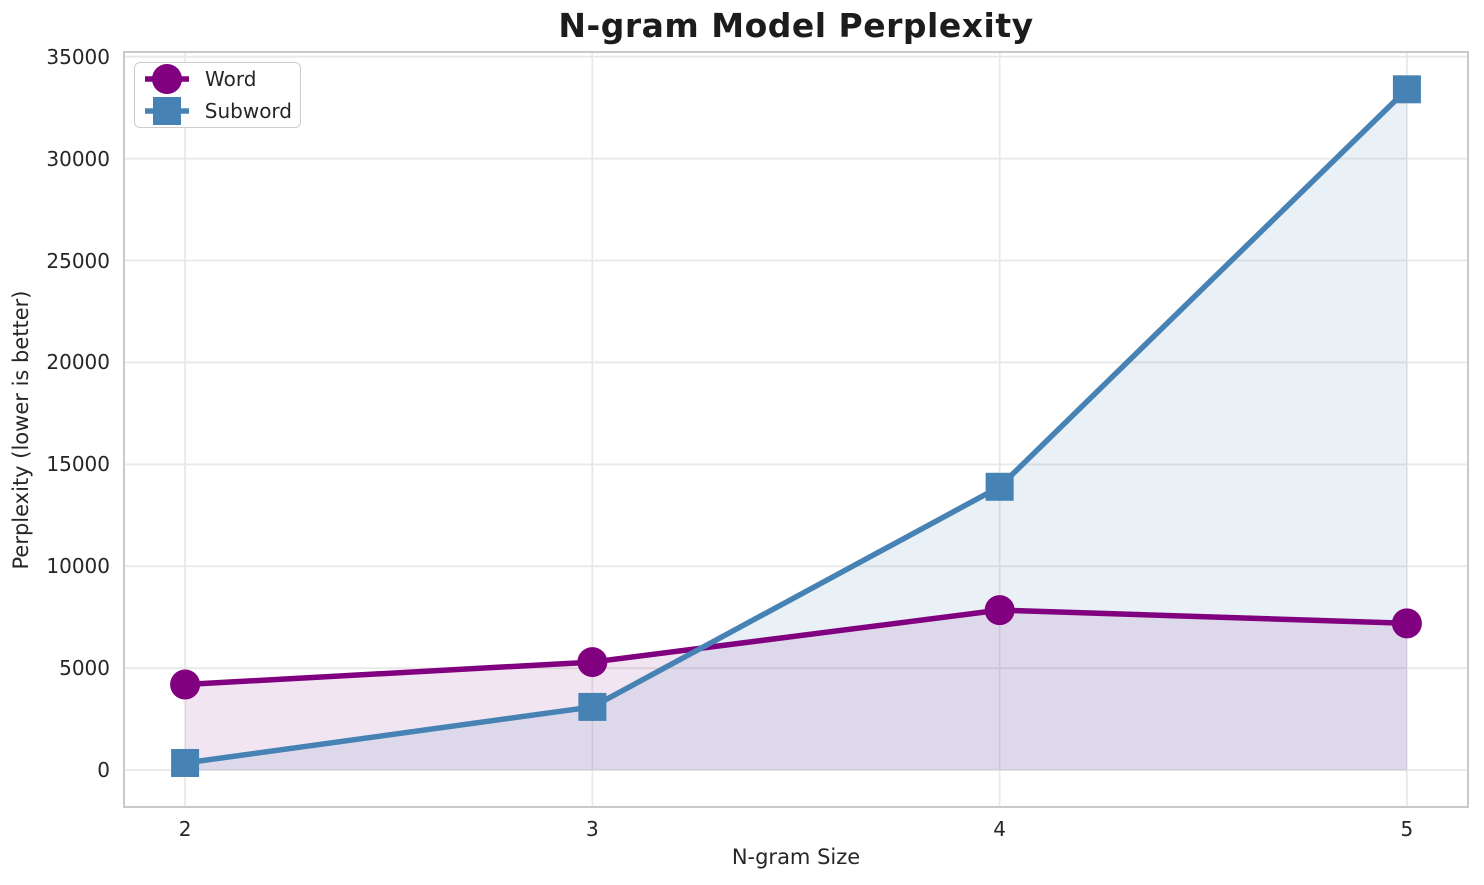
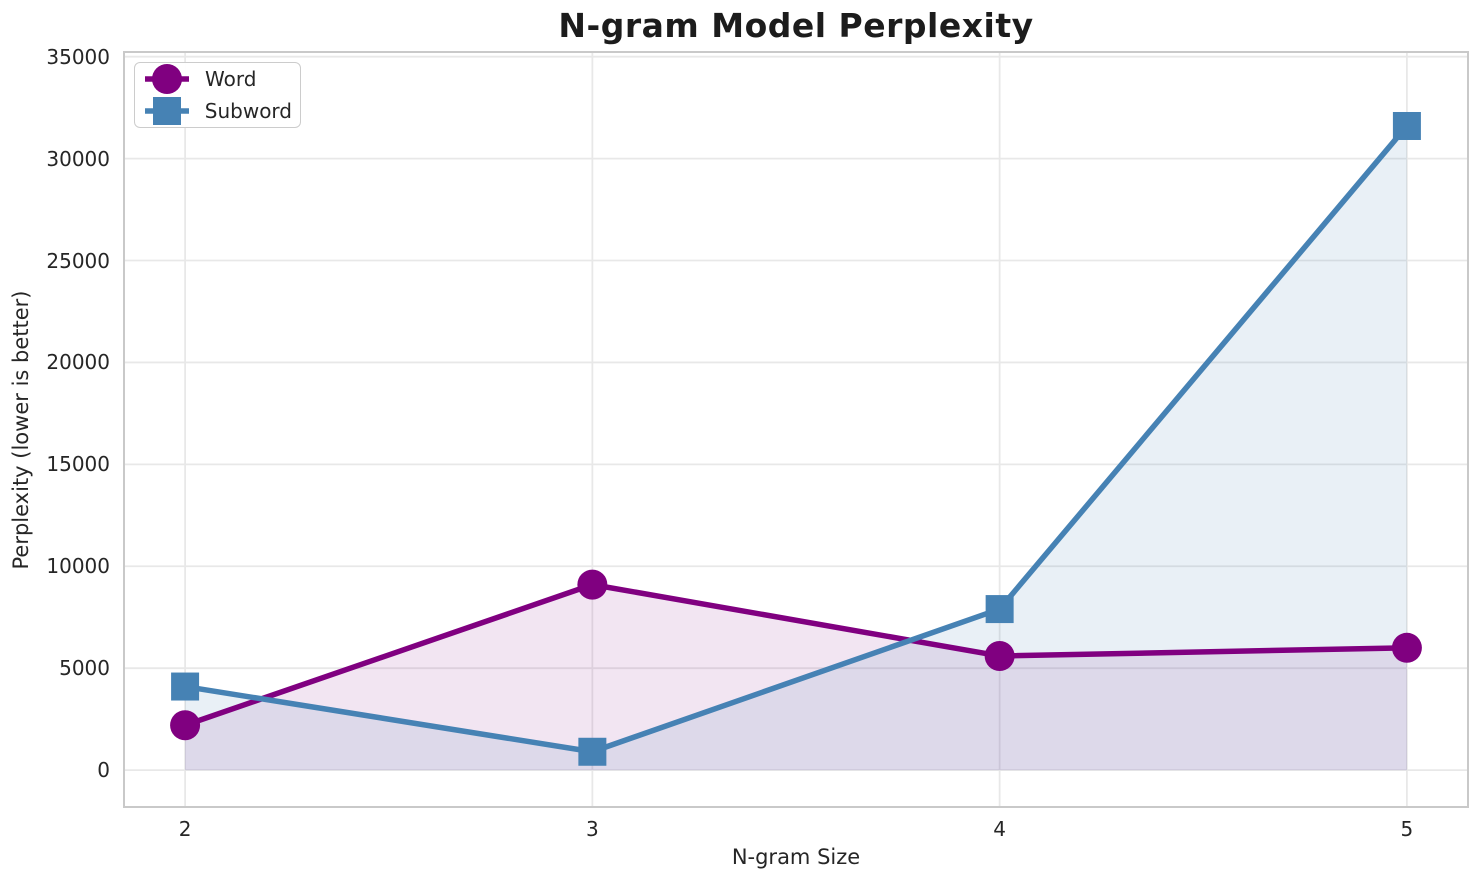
Word/2: 4200 -> 2200
Subword/2: 400 -> 4100
Word/3: 5300 -> 9100
Subword/3: 3100 -> 900
Word/4: 7800 -> 5600
Subword/4: 13900 -> 7900
Word/5: 7200 -> 6000
Subword/5: 33400 -> 31600
